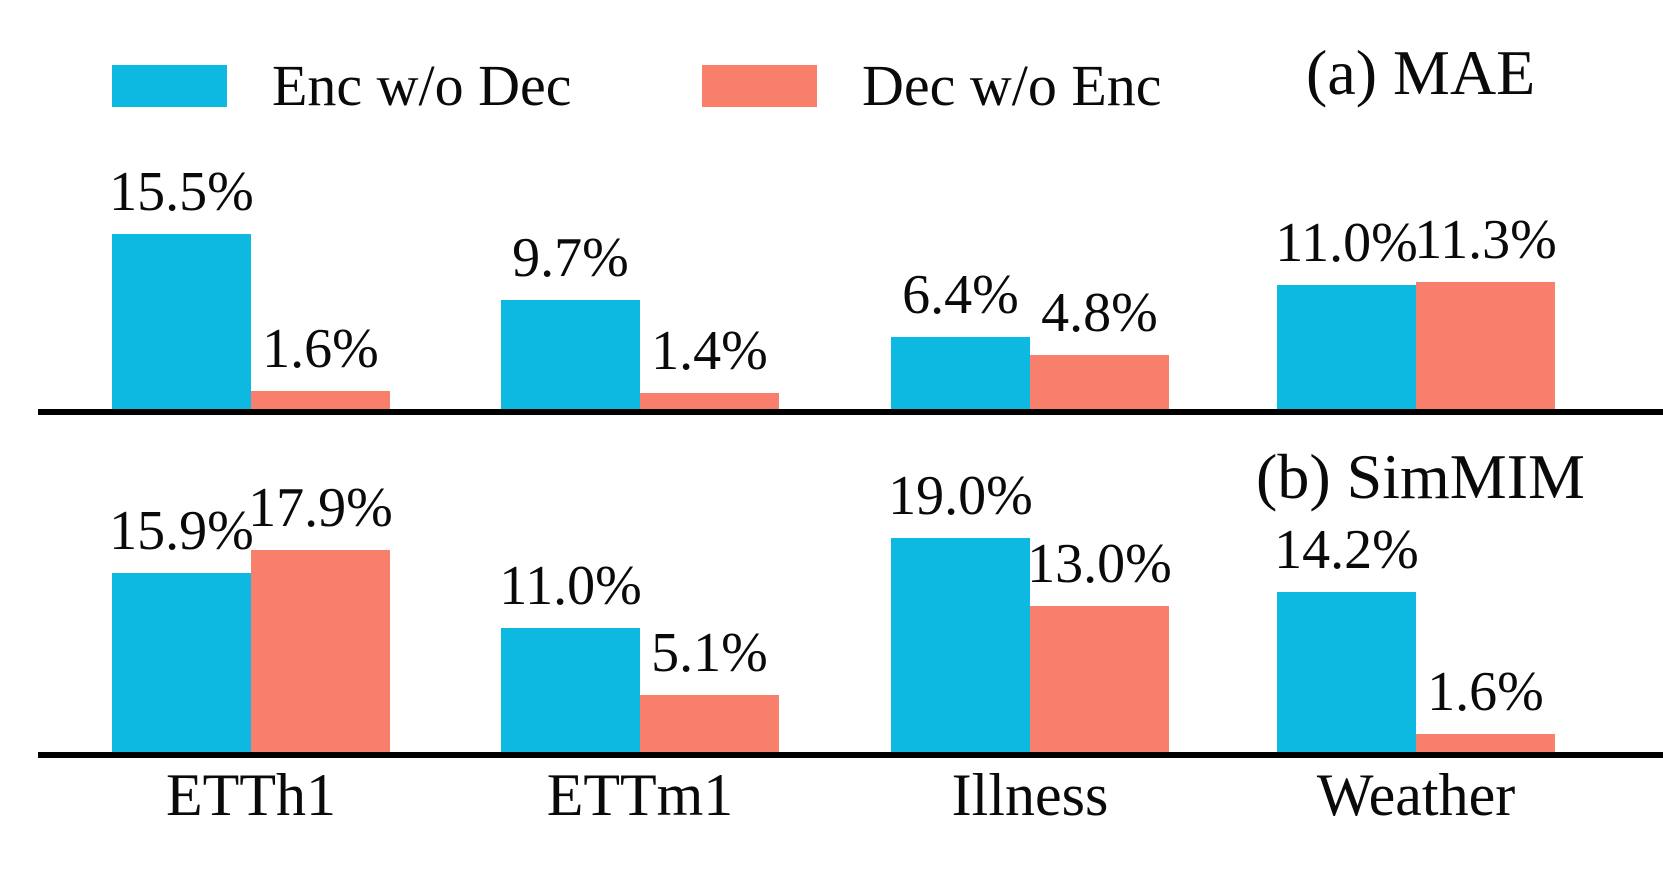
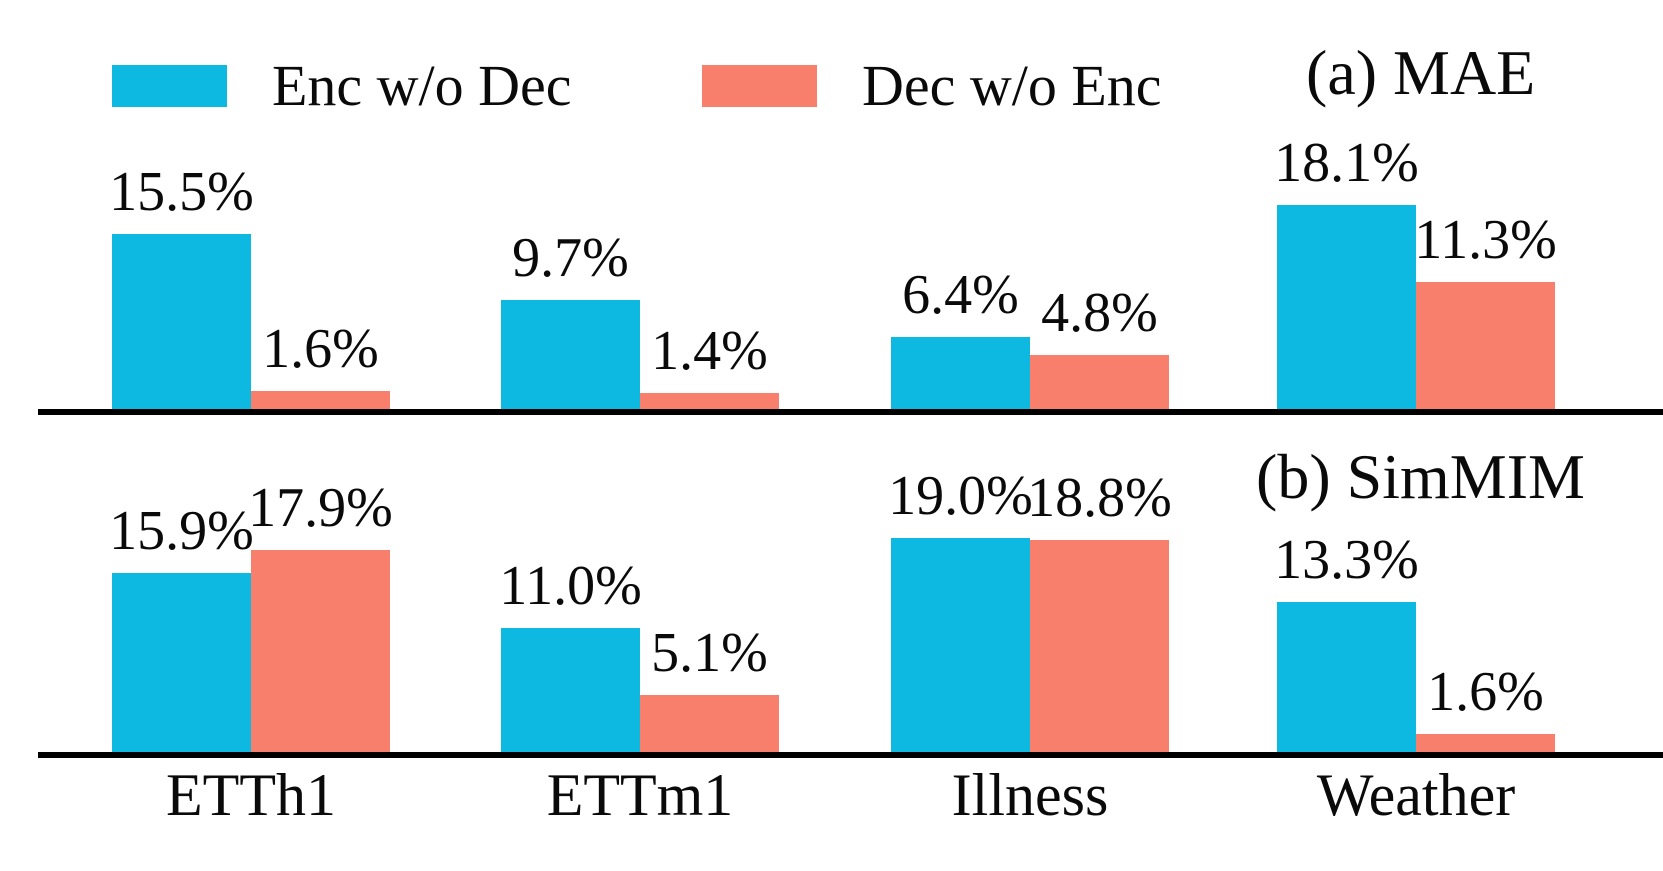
(a) MAE/Enc w/o Dec/Weather: 11.0% -> 18.1%
(b) SimMIM/Dec w/o Enc/Illness: 13.0% -> 18.8%
(b) SimMIM/Enc w/o Dec/Weather: 14.2% -> 13.3%
